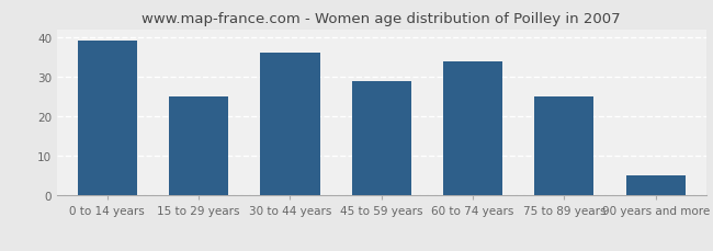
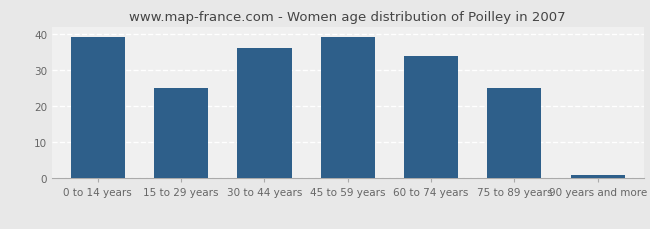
45 to 59 years: 29 -> 39
90 years and more: 5 -> 1
